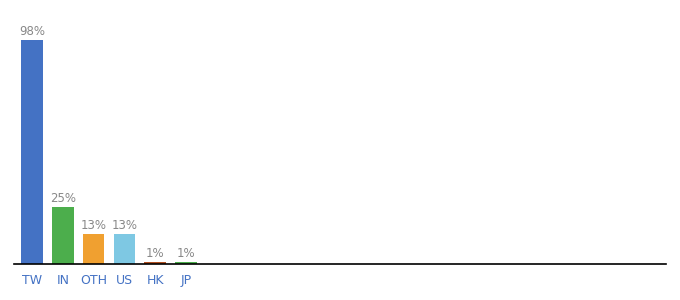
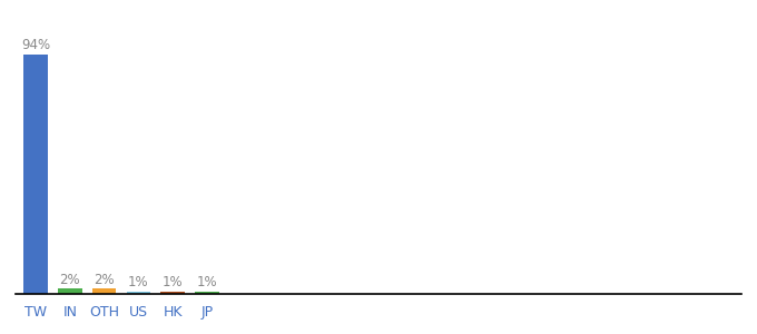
TW: 98% -> 94%
IN: 25% -> 2%
OTH: 13% -> 2%
US: 13% -> 1%
